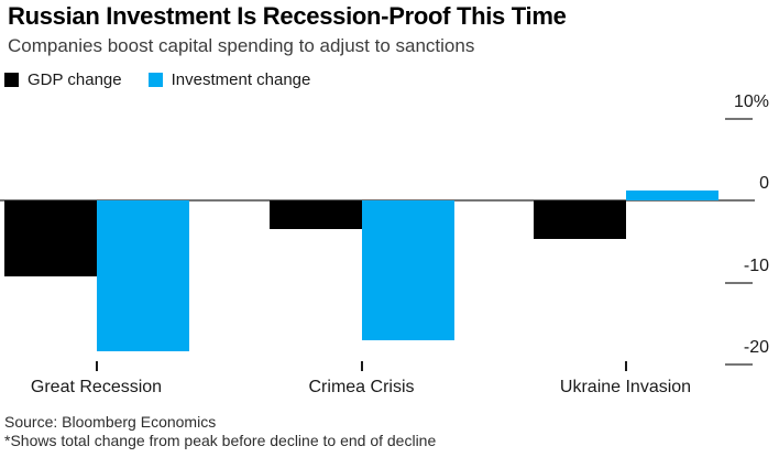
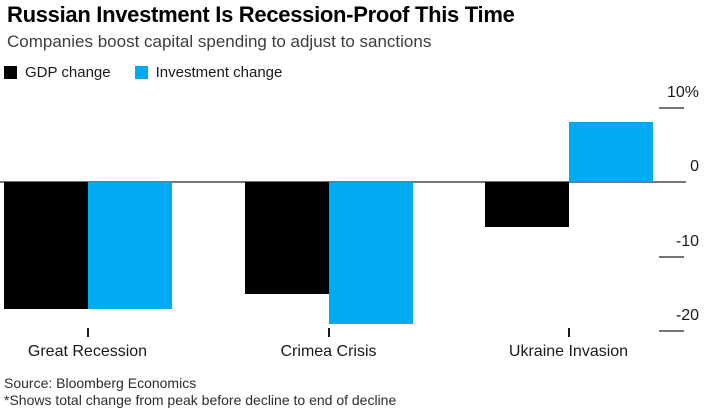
GDP change/Great Recession: -9% -> -17%
Investment change/Great Recession: -18% -> -17%
GDP change/Crimea Crisis: -4% -> -15%
Investment change/Crimea Crisis: -17% -> -19%
GDP change/Ukraine Invasion: -5% -> -6%
Investment change/Ukraine Invasion: 1% -> 8%
